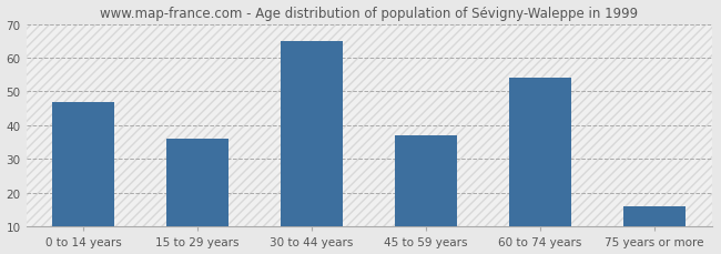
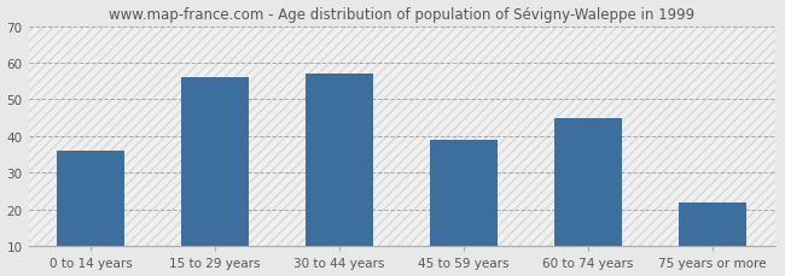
0 to 14 years: 47 -> 36
15 to 29 years: 36 -> 56
30 to 44 years: 65 -> 57
45 to 59 years: 37 -> 39
60 to 74 years: 54 -> 45
75 years or more: 16 -> 22
